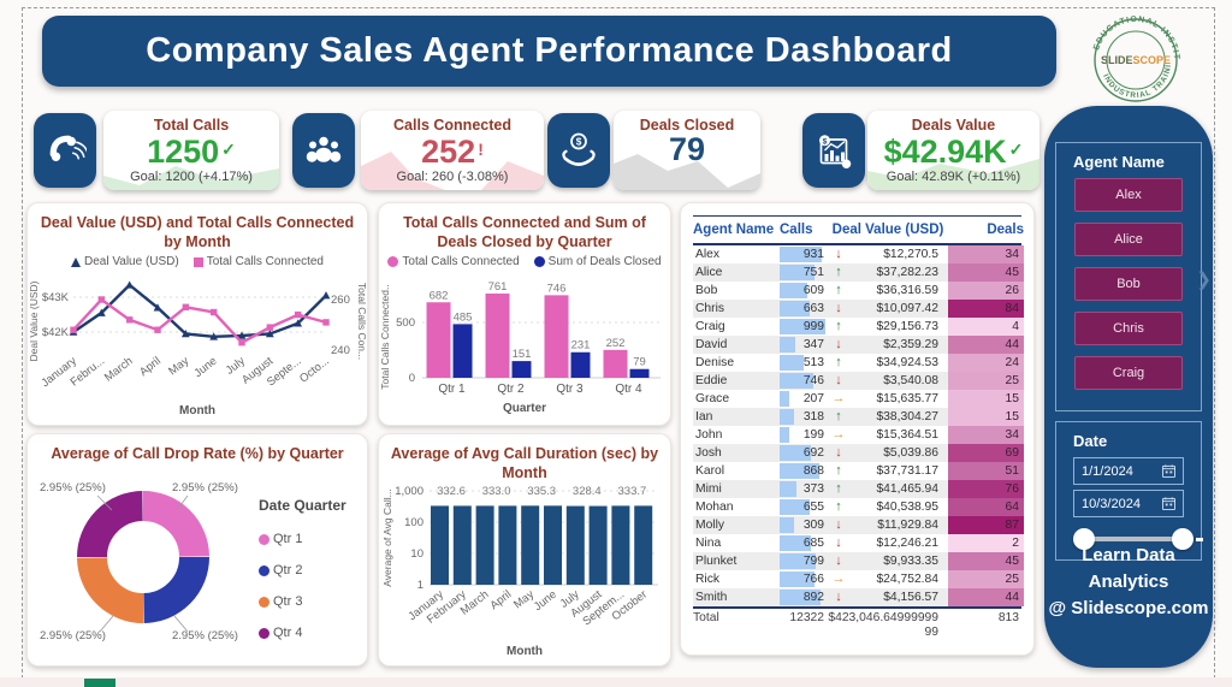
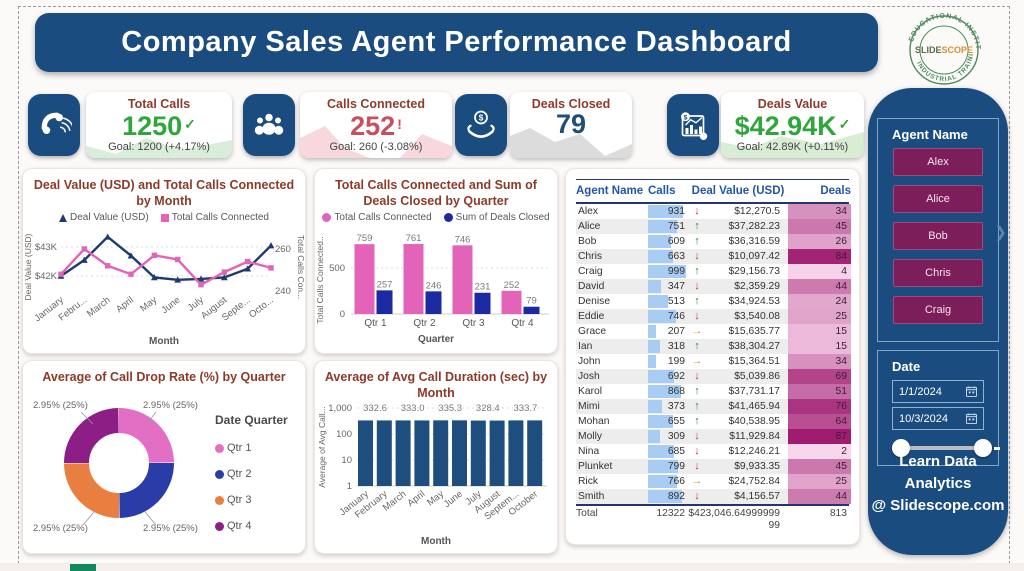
Total Calls Connected and Sum of Deals Closed by Quarter/Total Calls Connected/Qtr 1: 682 -> 759
Total Calls Connected and Sum of Deals Closed by Quarter/Sum of Deals Closed/Qtr 1: 485 -> 257
Total Calls Connected and Sum of Deals Closed by Quarter/Sum of Deals Closed/Qtr 2: 151 -> 246
